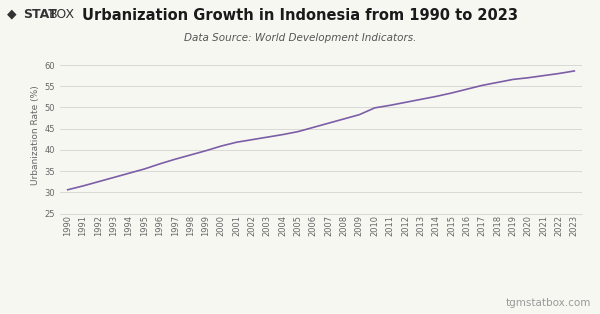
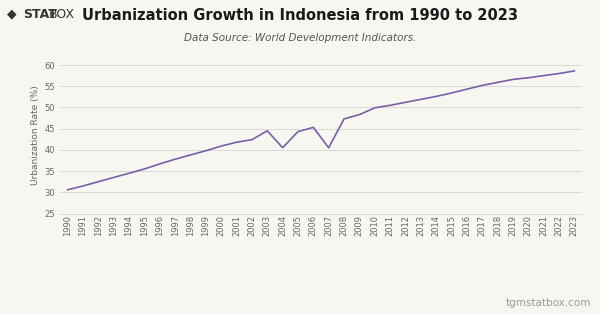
2003: 43.0 -> 44.5
2004: 43.6 -> 40.5
2007: 46.3 -> 40.5
